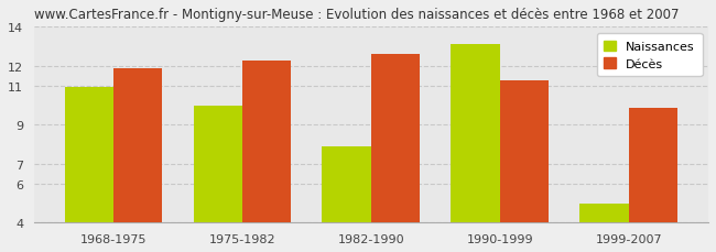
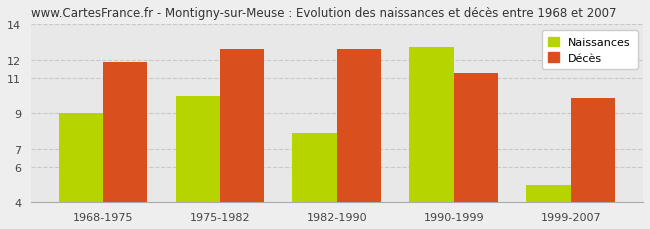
Naissances/1968-1975: 10.9 -> 9.0
Décès/1975-1982: 12.3 -> 12.6
Naissances/1990-1999: 13.1 -> 12.8
